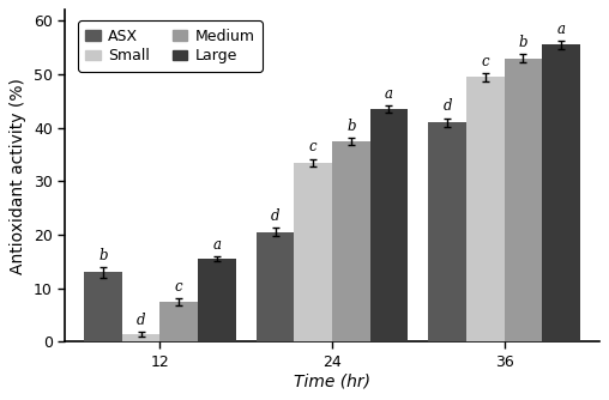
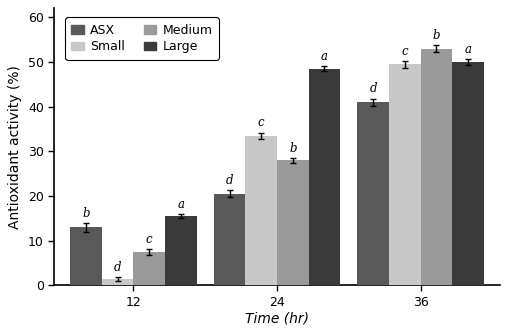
Medium/24: 37.5 -> 28.0
Large/24: 43.5 -> 48.5
Large/36: 55.5 -> 50.0
